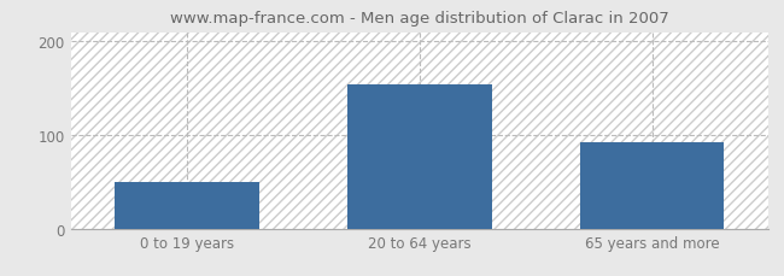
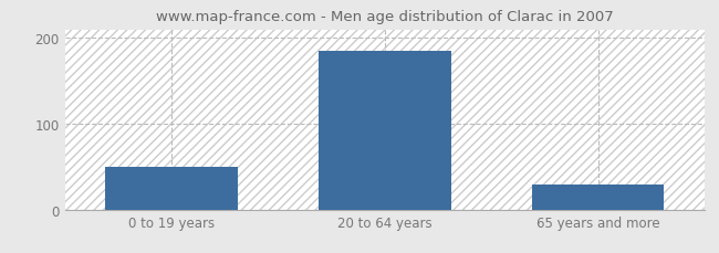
20 to 64 years: 154 -> 185
65 years and more: 92 -> 30
